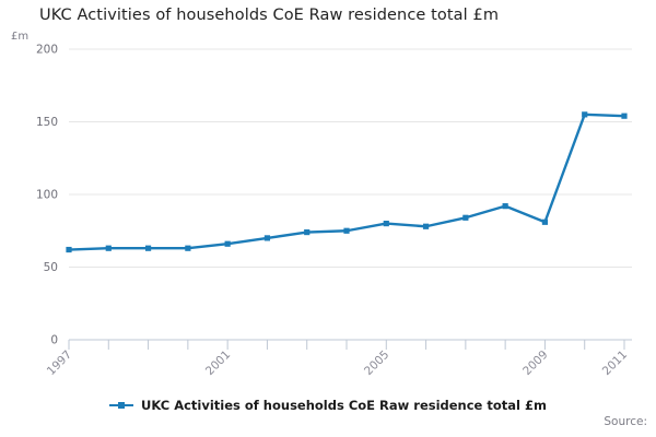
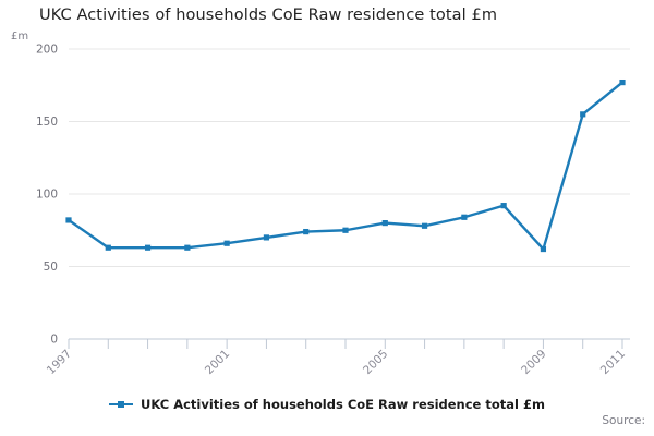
1997: 62 -> 82
2009: 81 -> 62
2011: 154 -> 177
